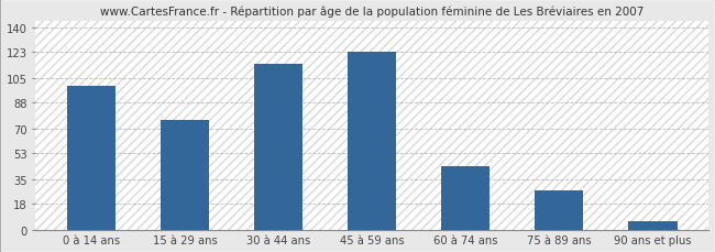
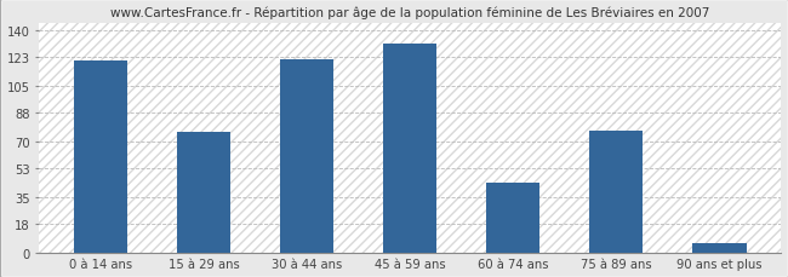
0 à 14 ans: 100 -> 121
30 à 44 ans: 115 -> 122
45 à 59 ans: 123 -> 132
75 à 89 ans: 27 -> 77
